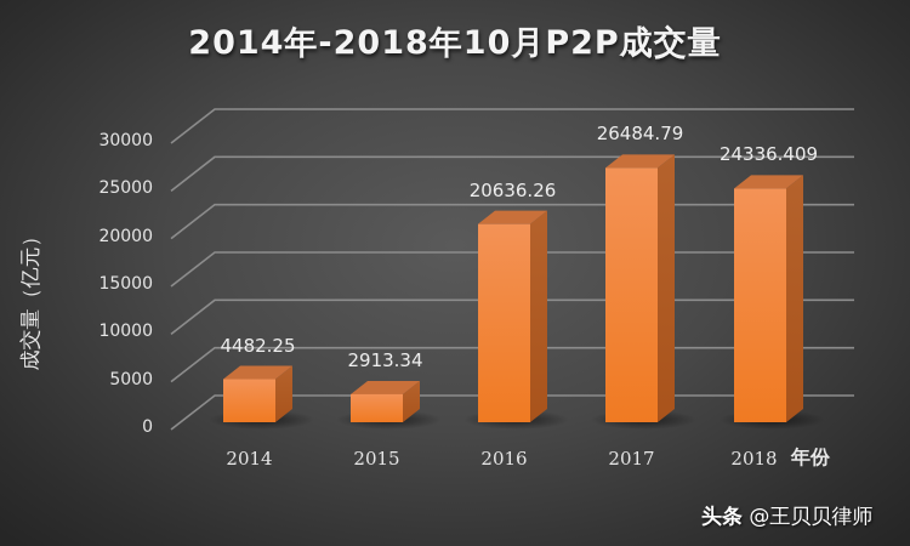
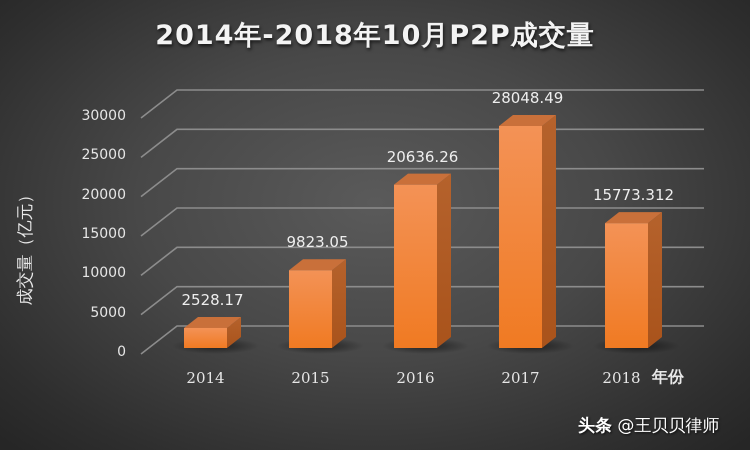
2014: 4482.25 -> 2528.17
2015: 2913.34 -> 9823.05
2017: 26484.79 -> 28048.49
2018: 24336.409 -> 15773.312
